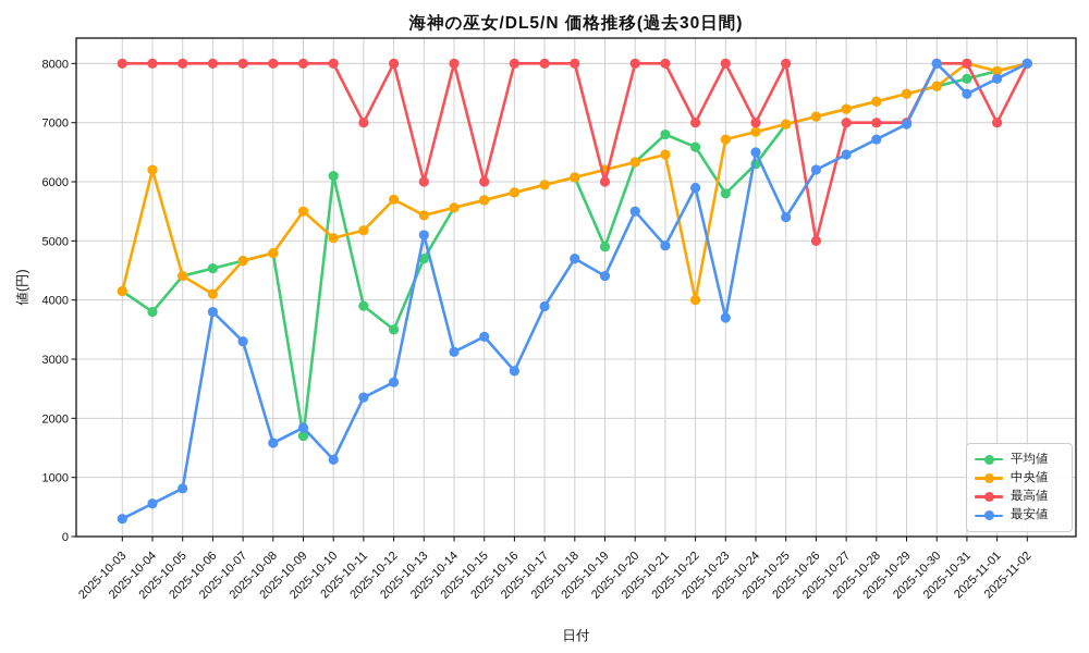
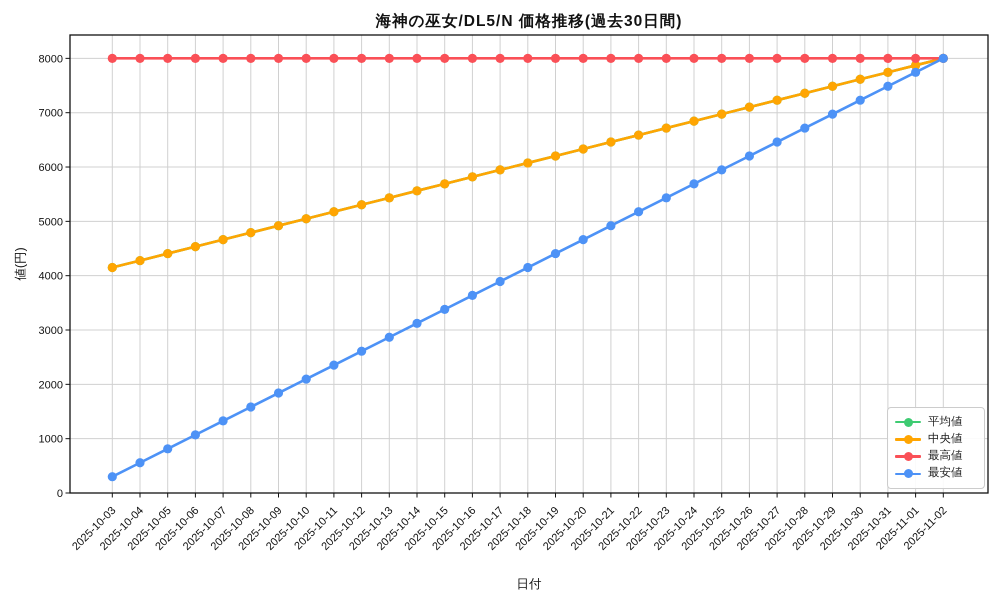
平均値/2025-10-04: 3800 -> 4300
中央値/2025-10-04: 6200 -> 4300
中央値/2025-10-06: 4100 -> 4500
最安値/2025-10-06: 3800 -> 1100
最安値/2025-10-07: 3300 -> 1300
平均値/2025-10-09: 1700 -> 4900
中央値/2025-10-09: 5500 -> 4900
平均値/2025-10-10: 6100 -> 5000
最安値/2025-10-10: 1300 -> 2100
平均値/2025-10-11: 3900 -> 5200
最高値/2025-10-11: 7000 -> 8000
平均値/2025-10-12: 3500 -> 5300
中央値/2025-10-12: 5700 -> 5300
平均値/2025-10-13: 4700 -> 5400
最高値/2025-10-13: 6000 -> 8000
最安値/2025-10-13: 5100 -> 2900
最高値/2025-10-15: 6000 -> 8000
最安値/2025-10-16: 2800 -> 3600
最安値/2025-10-18: 4700 -> 4200
平均値/2025-10-19: 4900 -> 6200
最高値/2025-10-19: 6000 -> 8000
最安値/2025-10-20: 5500 -> 4700
平均値/2025-10-21: 6800 -> 6500
中央値/2025-10-22: 4000 -> 6600
最高値/2025-10-22: 7000 -> 8000
最安値/2025-10-22: 5900 -> 5200
平均値/2025-10-23: 5800 -> 6700
最安値/2025-10-23: 3700 -> 5400
平均値/2025-10-24: 6300 -> 6800
最高値/2025-10-24: 7000 -> 8000
最安値/2025-10-24: 6500 -> 5700
最安値/2025-10-25: 5400 -> 5900
最高値/2025-10-26: 5000 -> 8000
最高値/2025-10-27: 7000 -> 8000
最高値/2025-10-28: 7000 -> 8000
最高値/2025-10-29: 7000 -> 8000
最安値/2025-10-30: 8000 -> 7200
中央値/2025-10-31: 8000 -> 7700
最高値/2025-11-01: 7000 -> 8000
